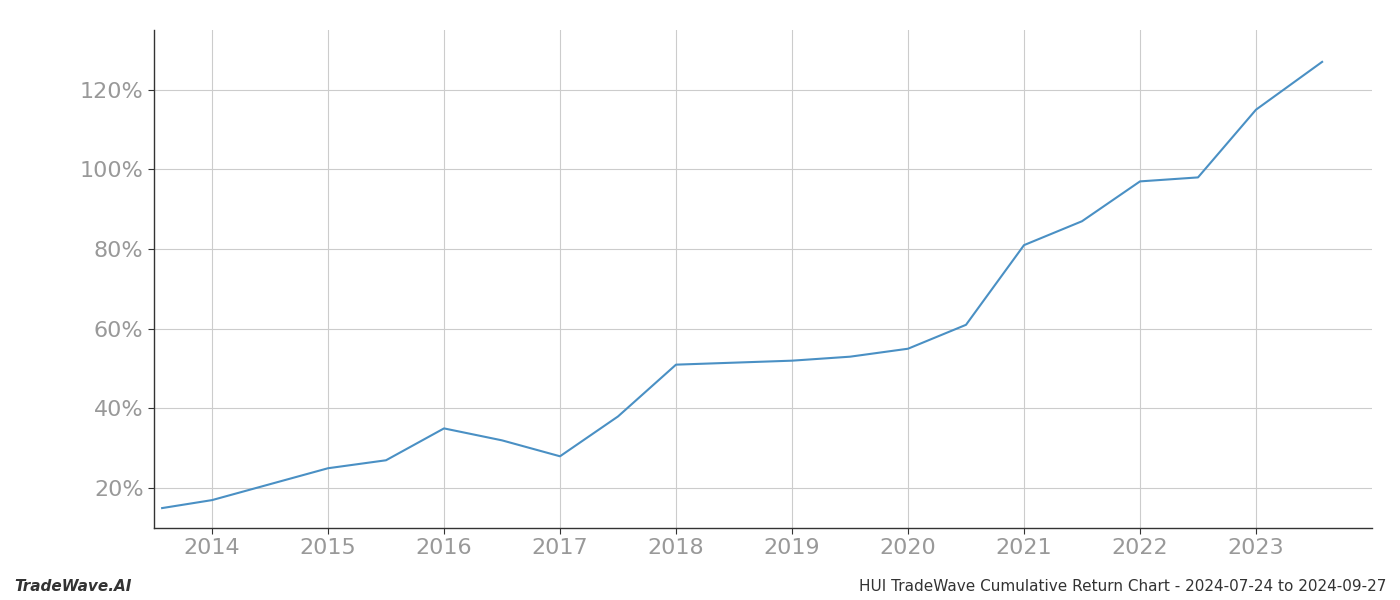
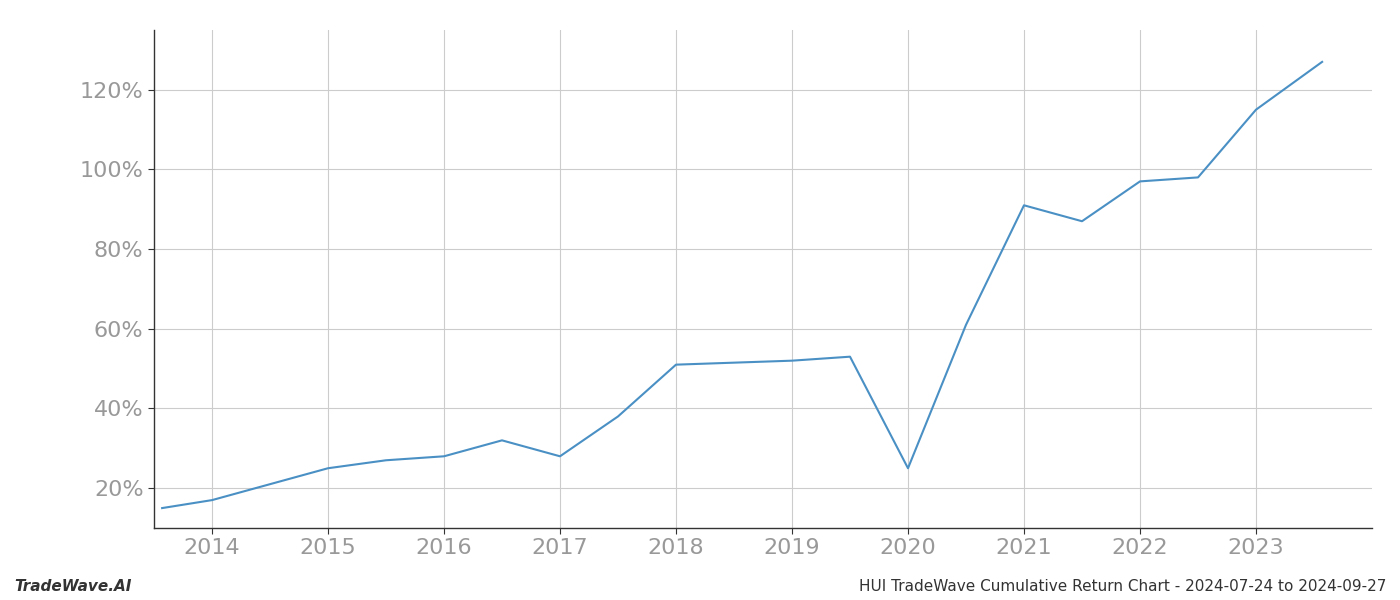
2016: 35.0% -> 28.0%
2020: 55.0% -> 25.0%
2021: 81.0% -> 91.0%
